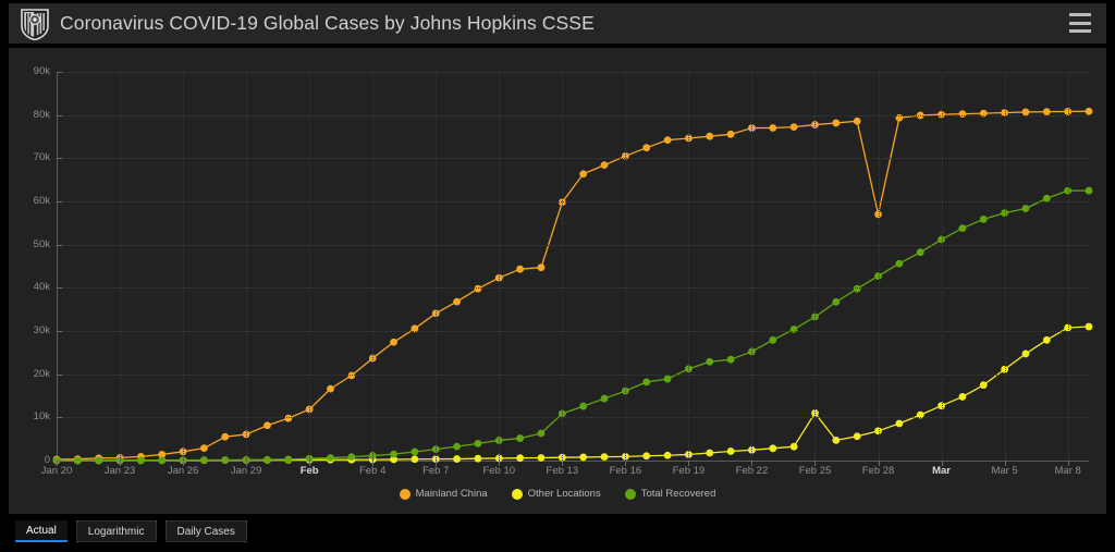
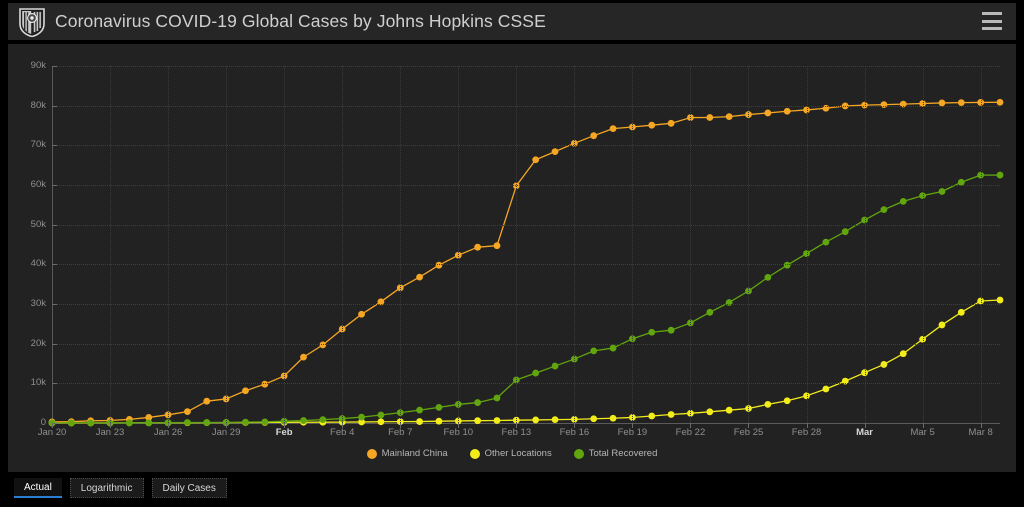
Other Locations/Feb 25: 11k -> 4k
Mainland China/Feb 28: 57k -> 79k
